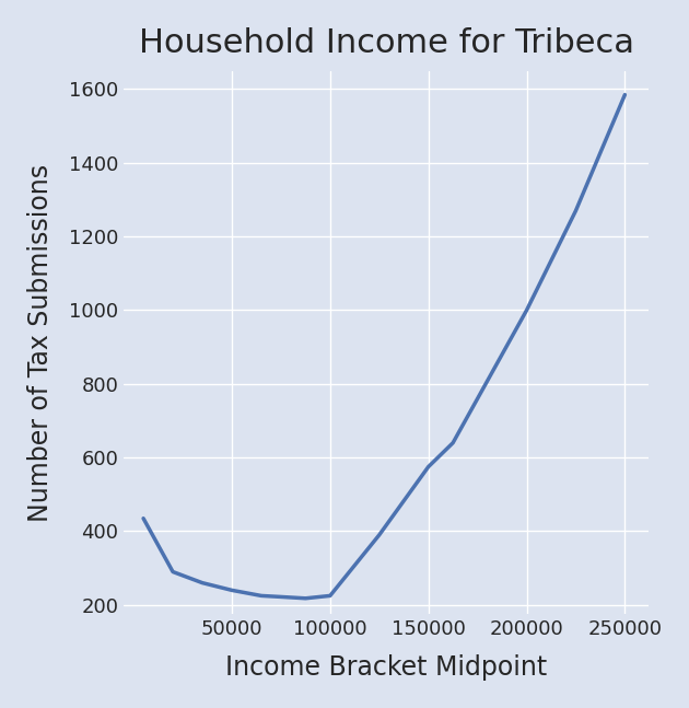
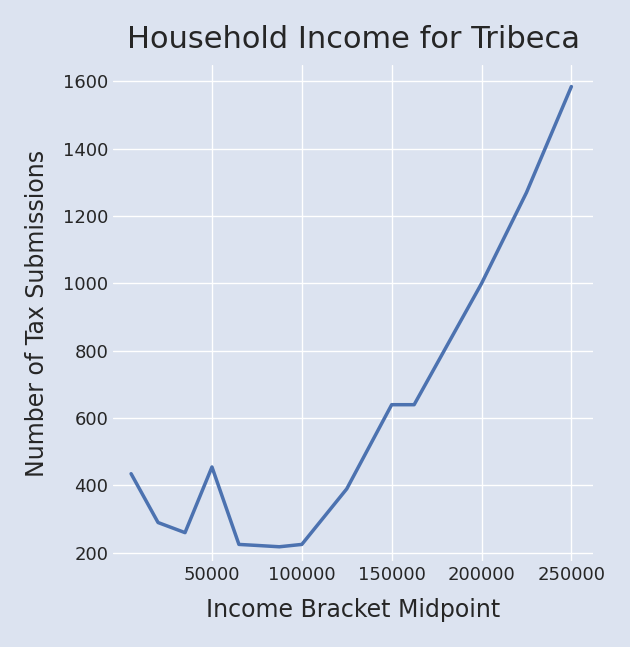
50000: 240 -> 455
150000: 575 -> 640
